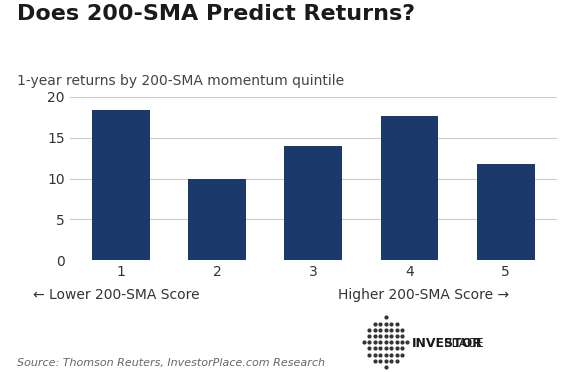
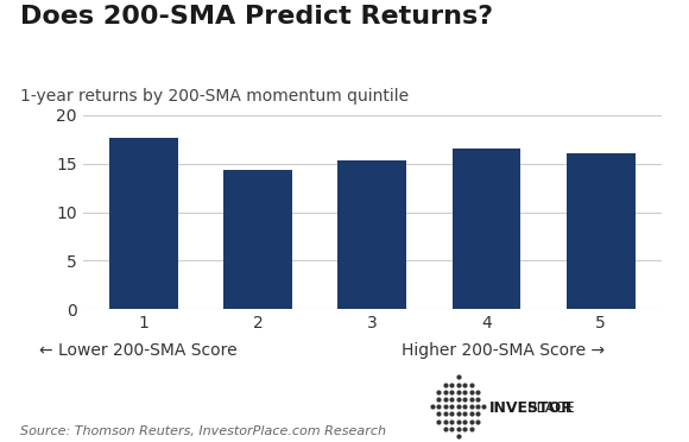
1: 18.4 -> 17.7
2: 10.0 -> 14.3
3: 14.0 -> 15.3
4: 17.6 -> 16.5
5: 11.8 -> 16.1
